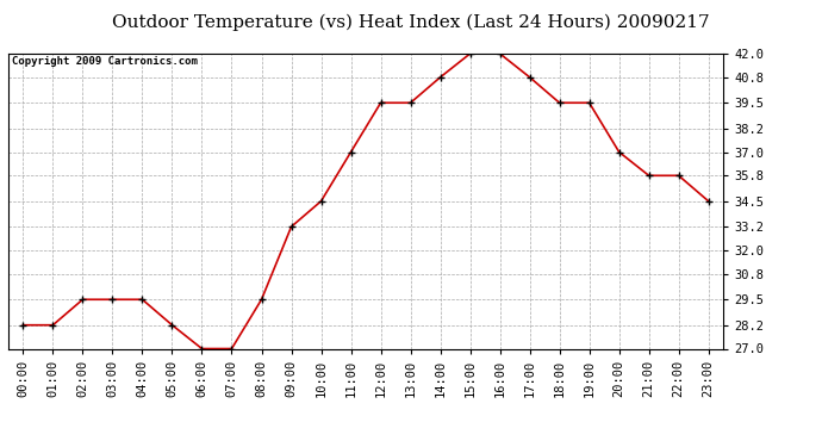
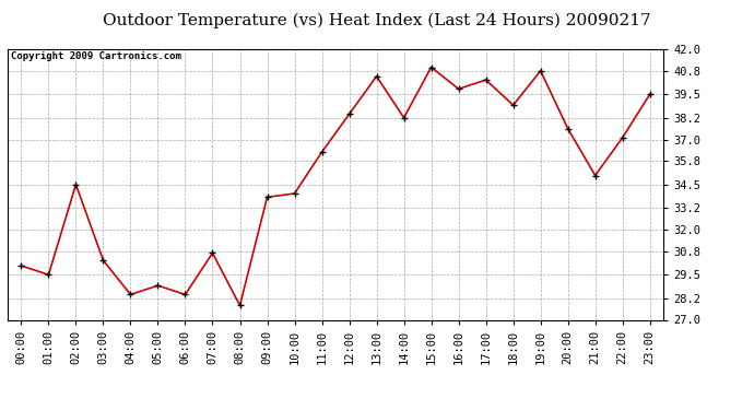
00:00: 28.2 -> 30.0
01:00: 28.2 -> 29.5
02:00: 29.5 -> 34.5
03:00: 29.5 -> 30.3
04:00: 29.5 -> 28.4
05:00: 28.2 -> 28.9
06:00: 27.0 -> 28.4
07:00: 27.0 -> 30.7
08:00: 29.5 -> 27.8
09:00: 33.2 -> 33.8
10:00: 34.5 -> 34.0
11:00: 37.0 -> 36.3
12:00: 39.5 -> 38.4
13:00: 39.5 -> 40.5
14:00: 40.8 -> 38.2
15:00: 42.0 -> 41.0
16:00: 42.0 -> 39.8
17:00: 40.8 -> 40.3
18:00: 39.5 -> 38.9
19:00: 39.5 -> 40.8
20:00: 37.0 -> 37.6
21:00: 35.8 -> 35.0
22:00: 35.8 -> 37.1
23:00: 34.5 -> 39.5
